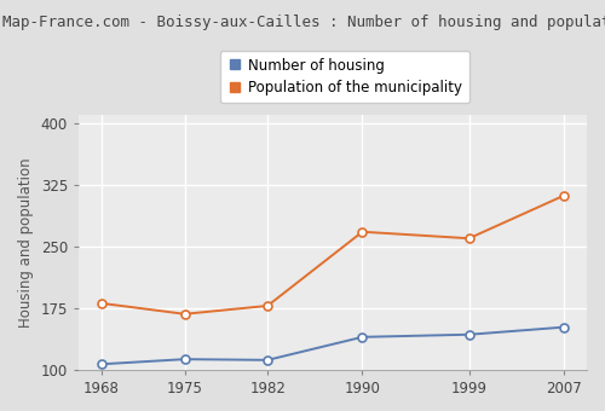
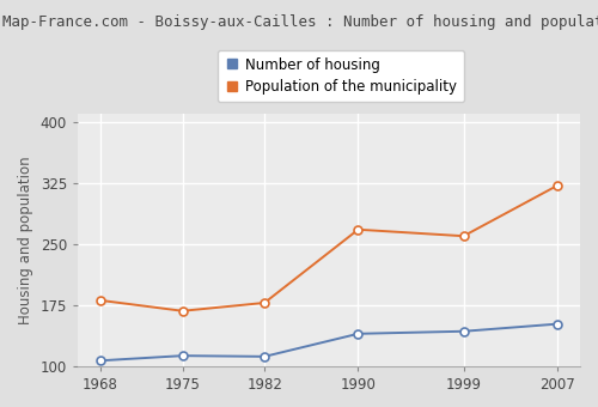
Population of the municipality/2007: 312 -> 322
